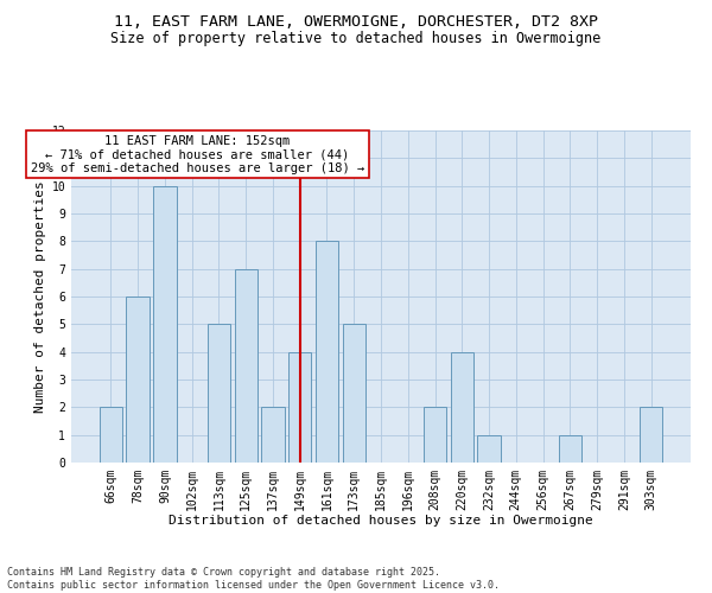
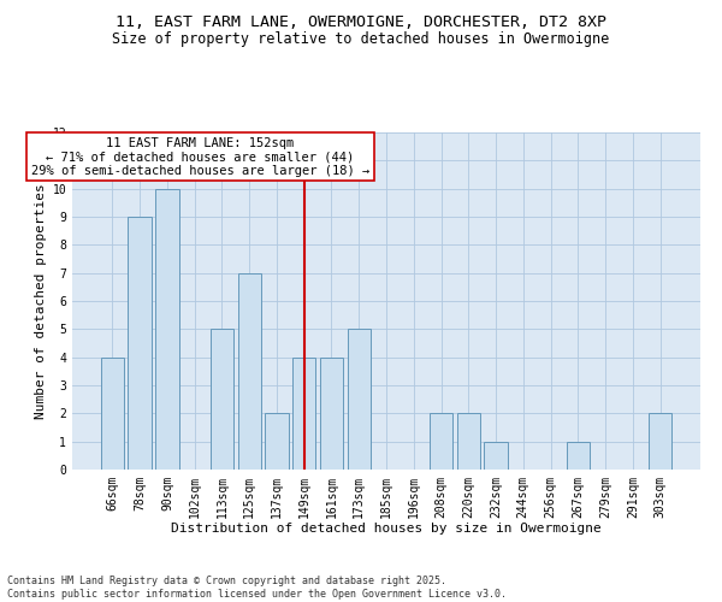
66sqm: 2 -> 4
78sqm: 6 -> 9
161sqm: 8 -> 4
220sqm: 4 -> 2
